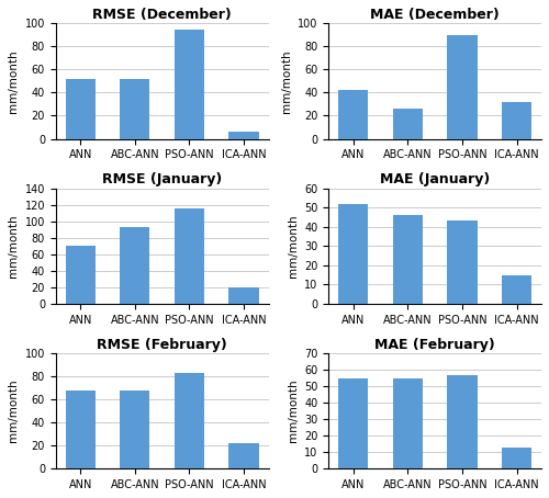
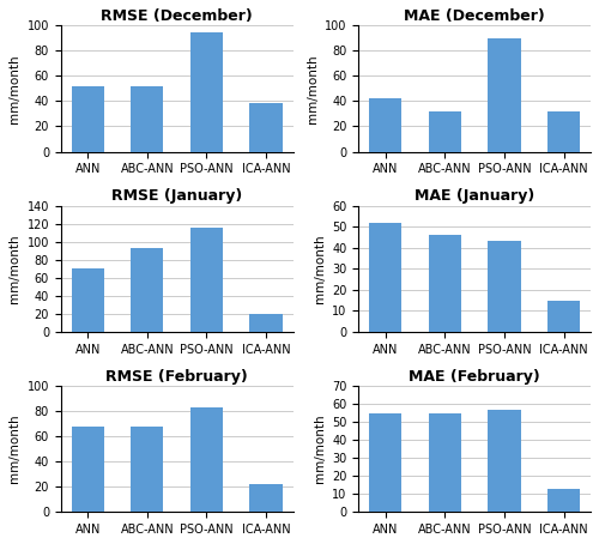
RMSE (December)/ICA-ANN: 6 -> 38
MAE (December)/ABC-ANN: 26 -> 32
